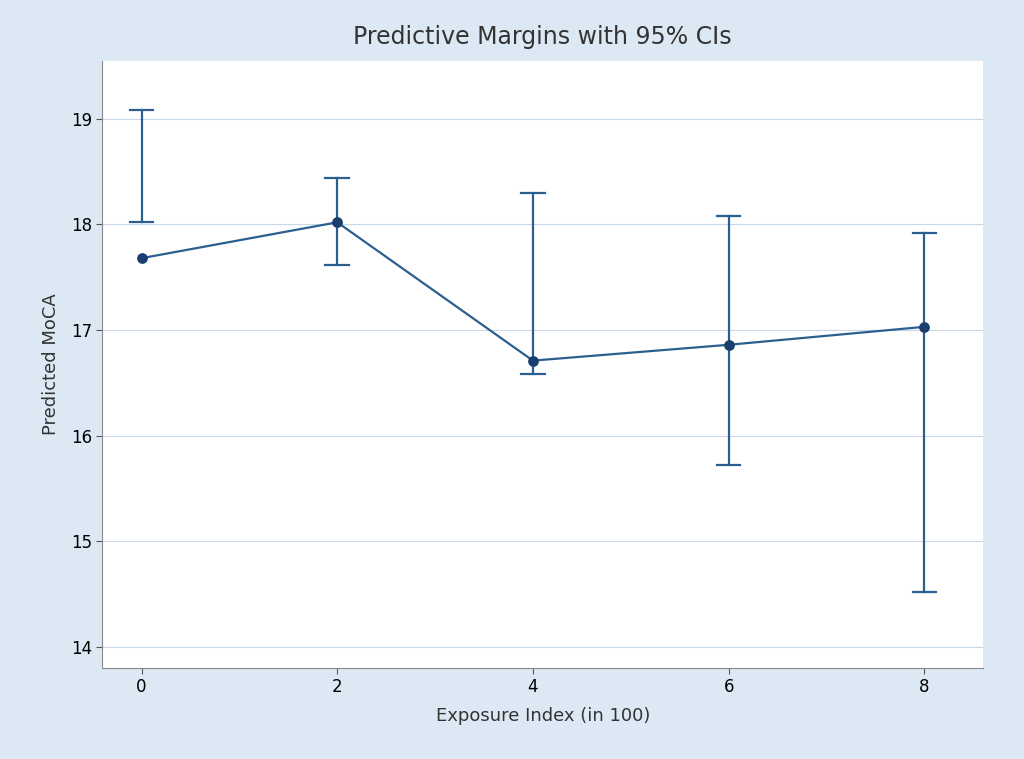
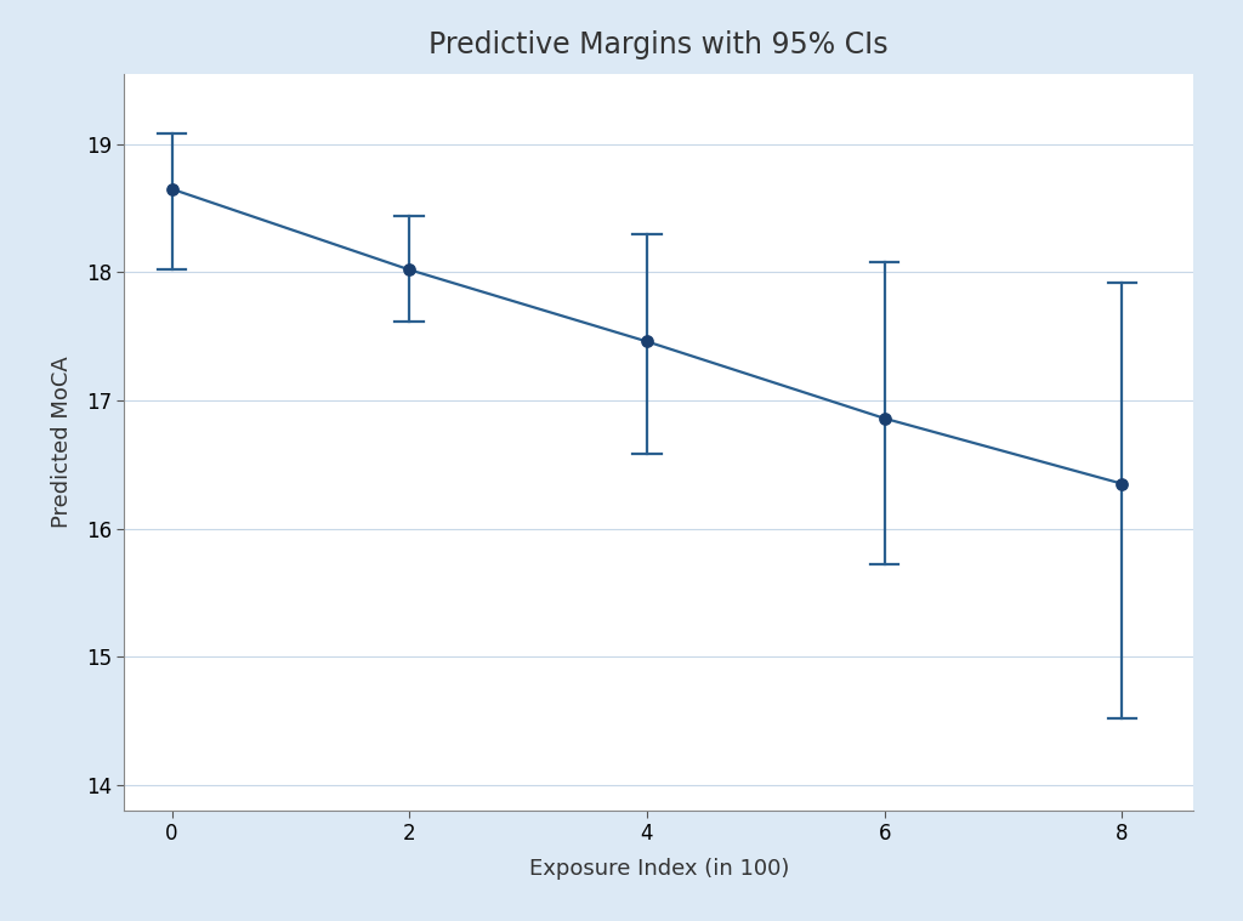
0: 17.68 -> 18.65
4: 16.71 -> 17.46
8: 17.03 -> 16.35
